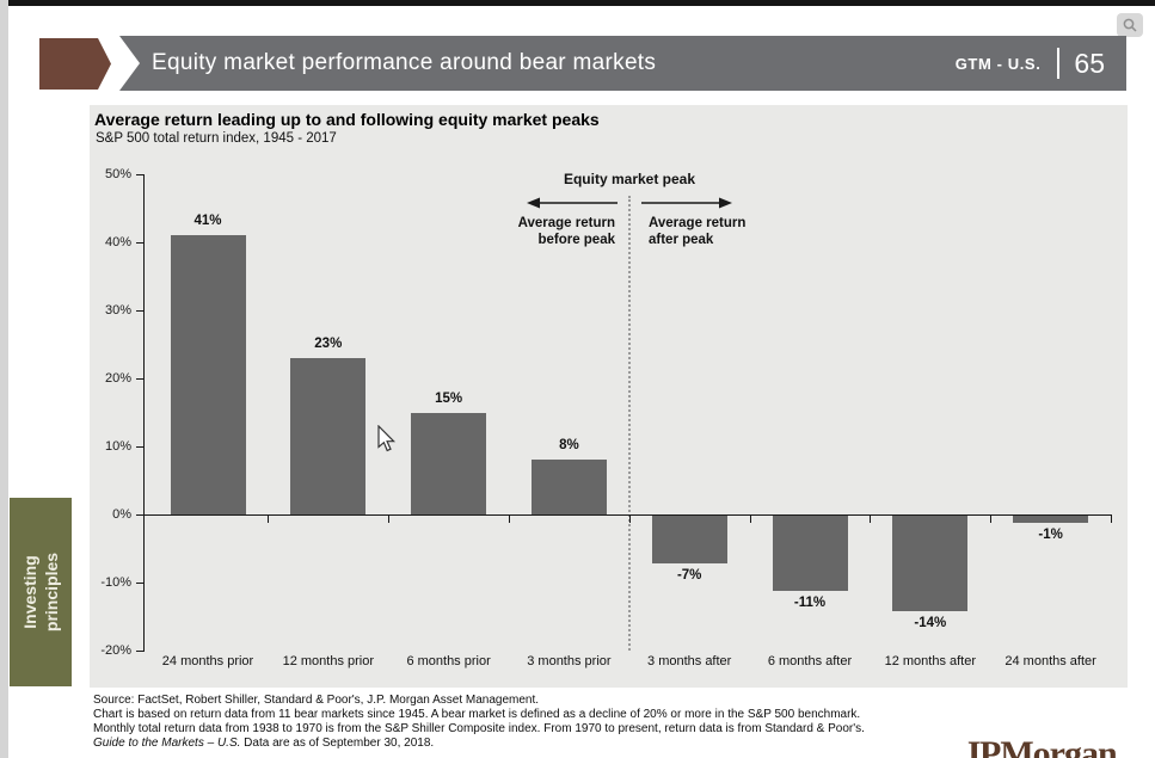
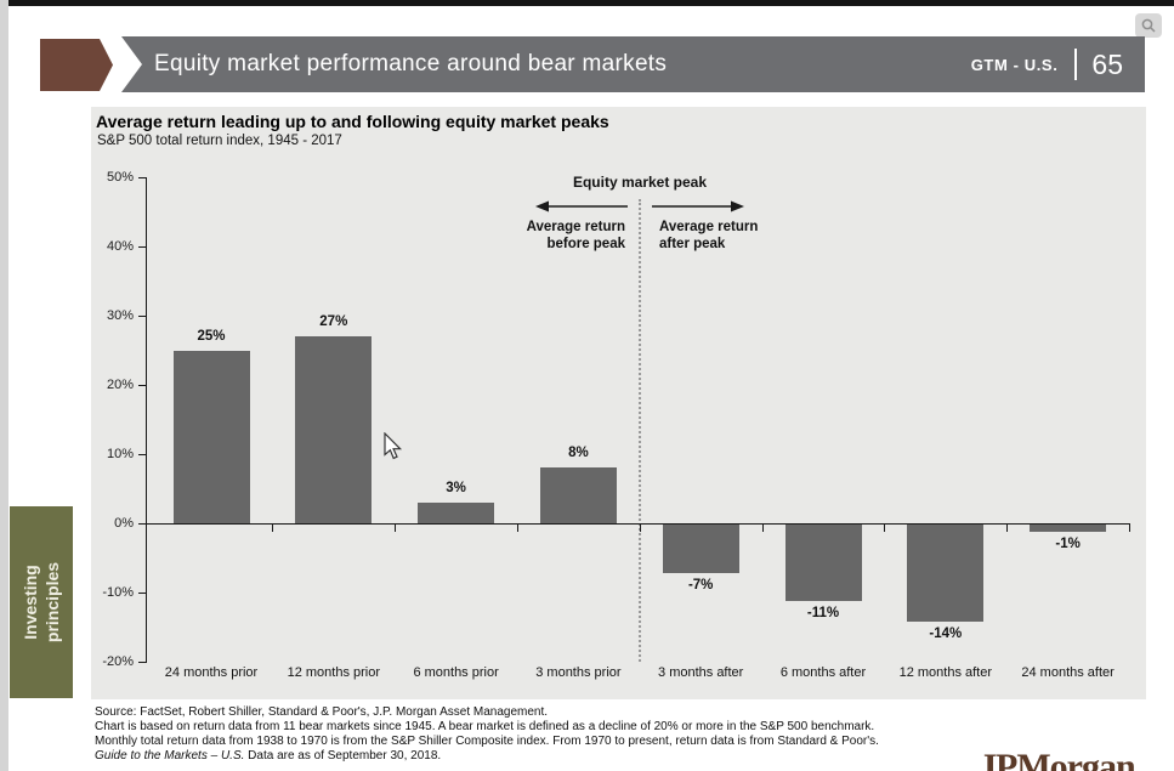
24 months prior: 41% -> 25%
12 months prior: 23% -> 27%
6 months prior: 15% -> 3%
